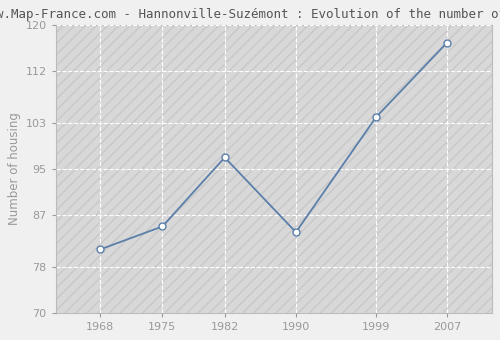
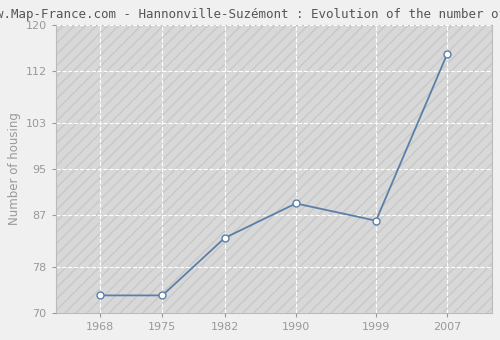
1968: 81 -> 73
1975: 85 -> 73
1982: 97 -> 83
1990: 84 -> 89
1999: 104 -> 86
2007: 117 -> 115
